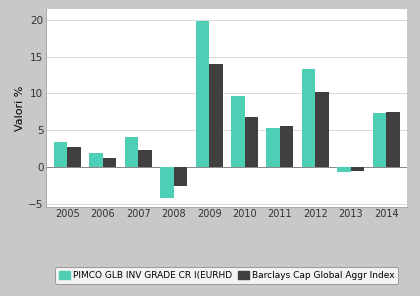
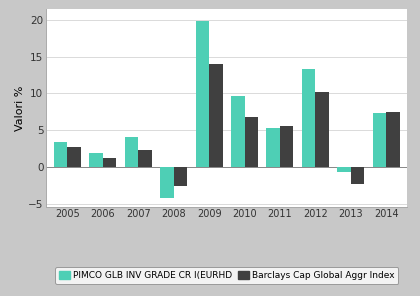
Barclays Cap Global Aggr Index/2013: -0.6 -> -2.4
